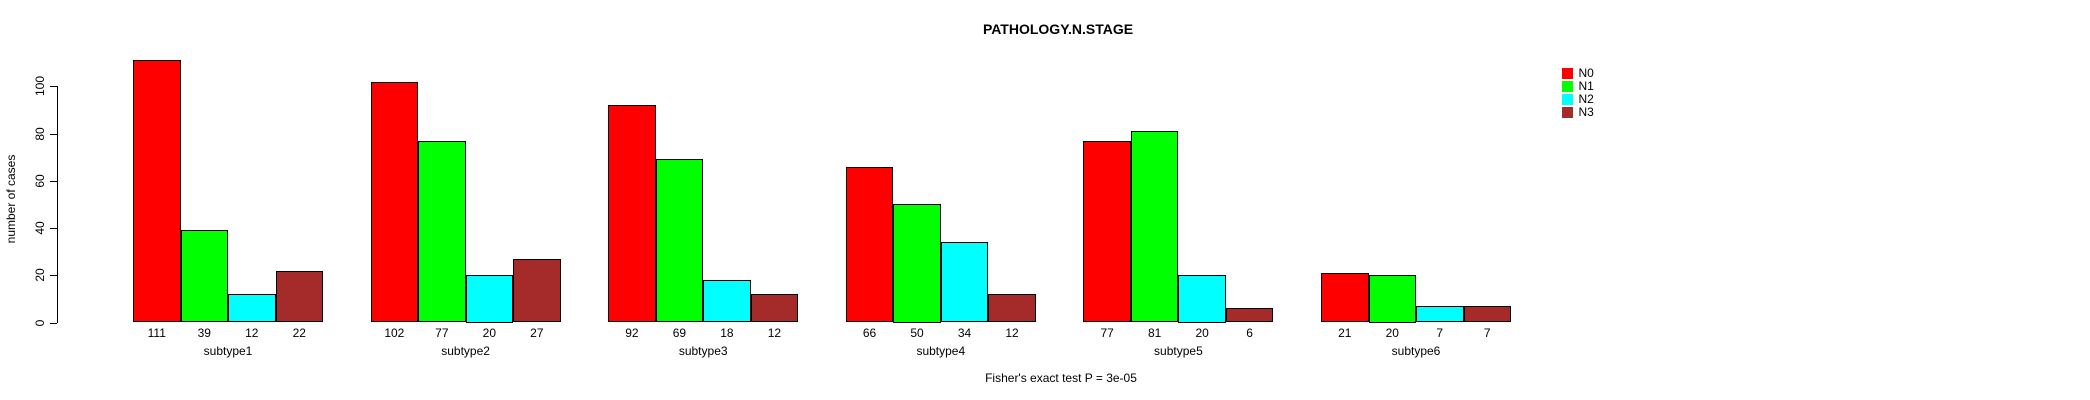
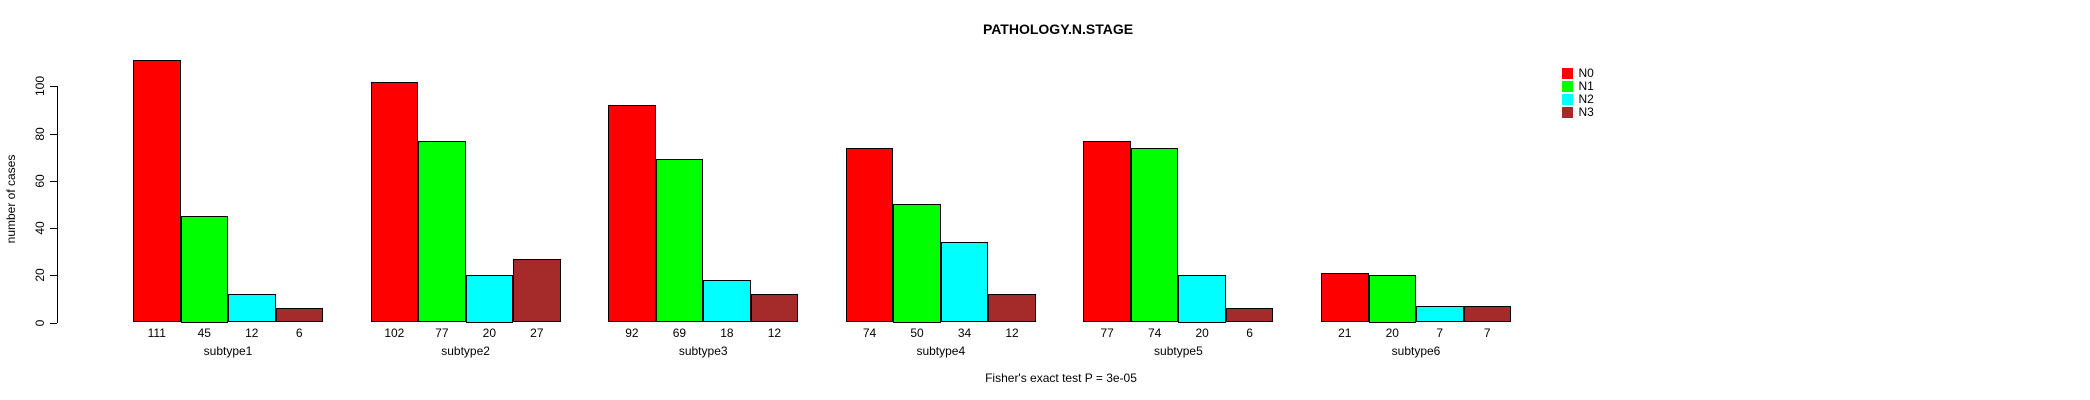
N1/subtype1: 39 -> 45
N3/subtype1: 22 -> 6
N0/subtype4: 66 -> 74
N1/subtype5: 81 -> 74
